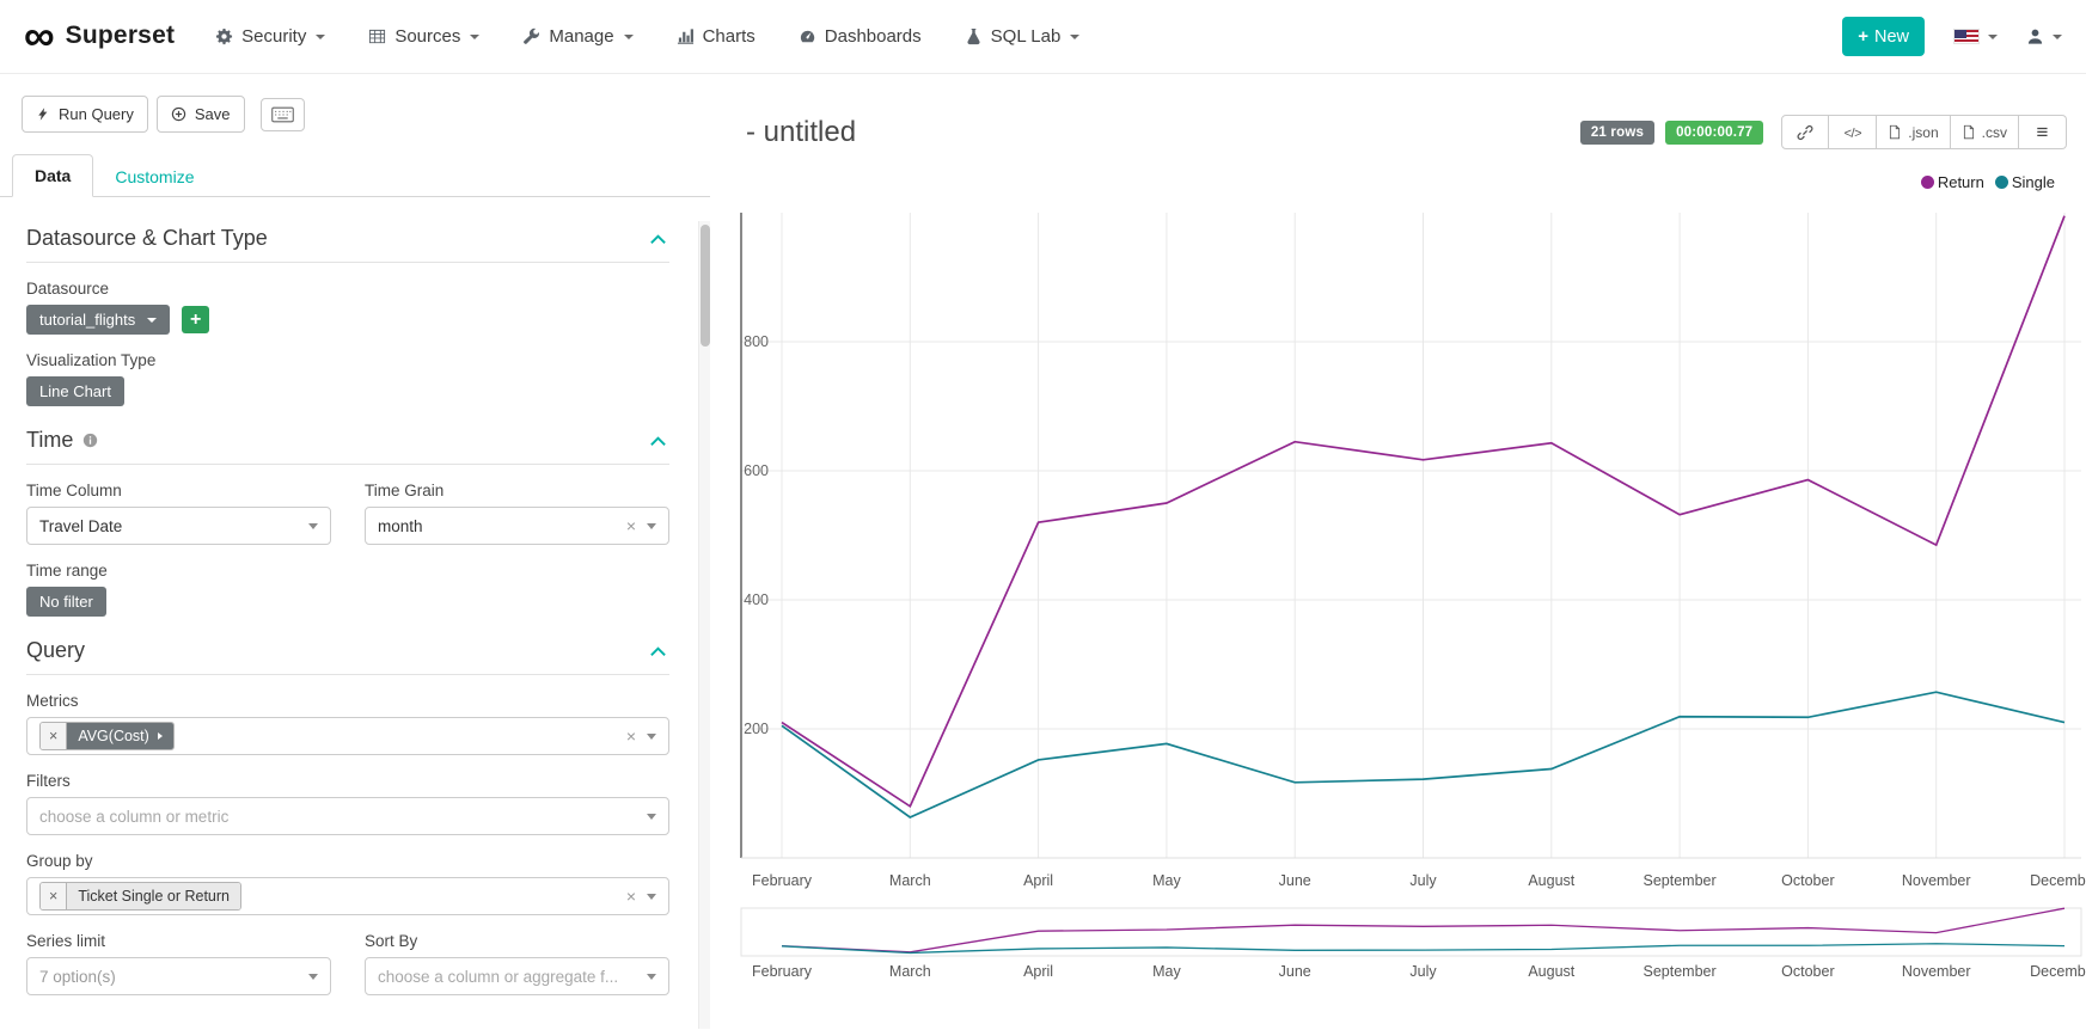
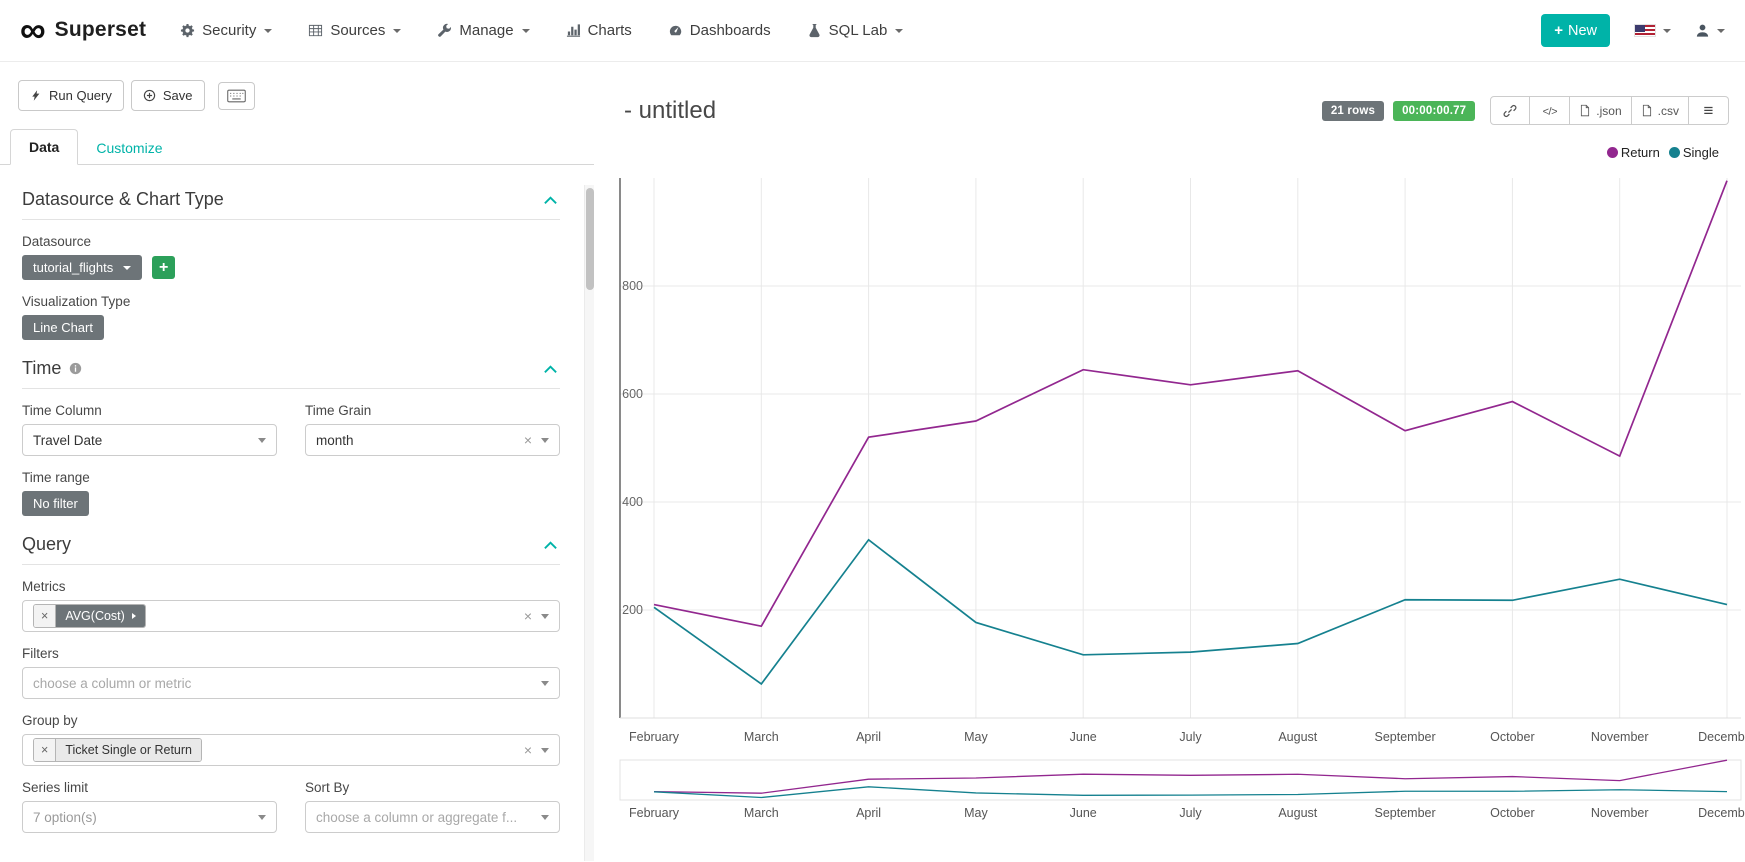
Return/March: 80 -> 170
Single/April: 150 -> 330
